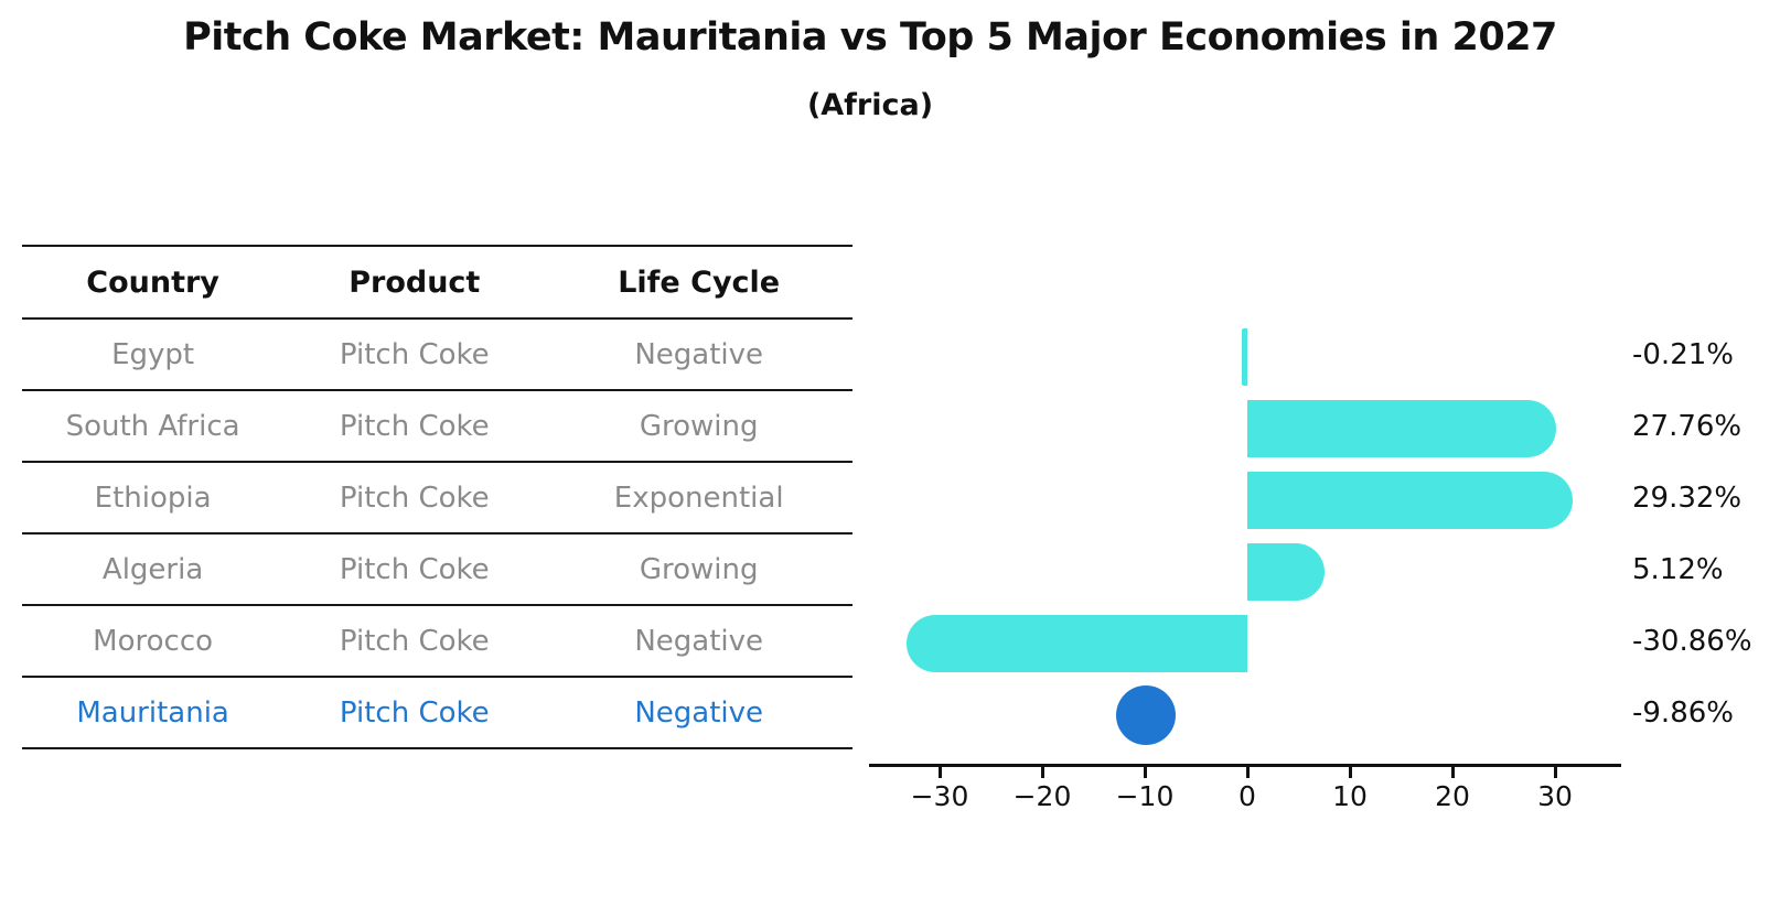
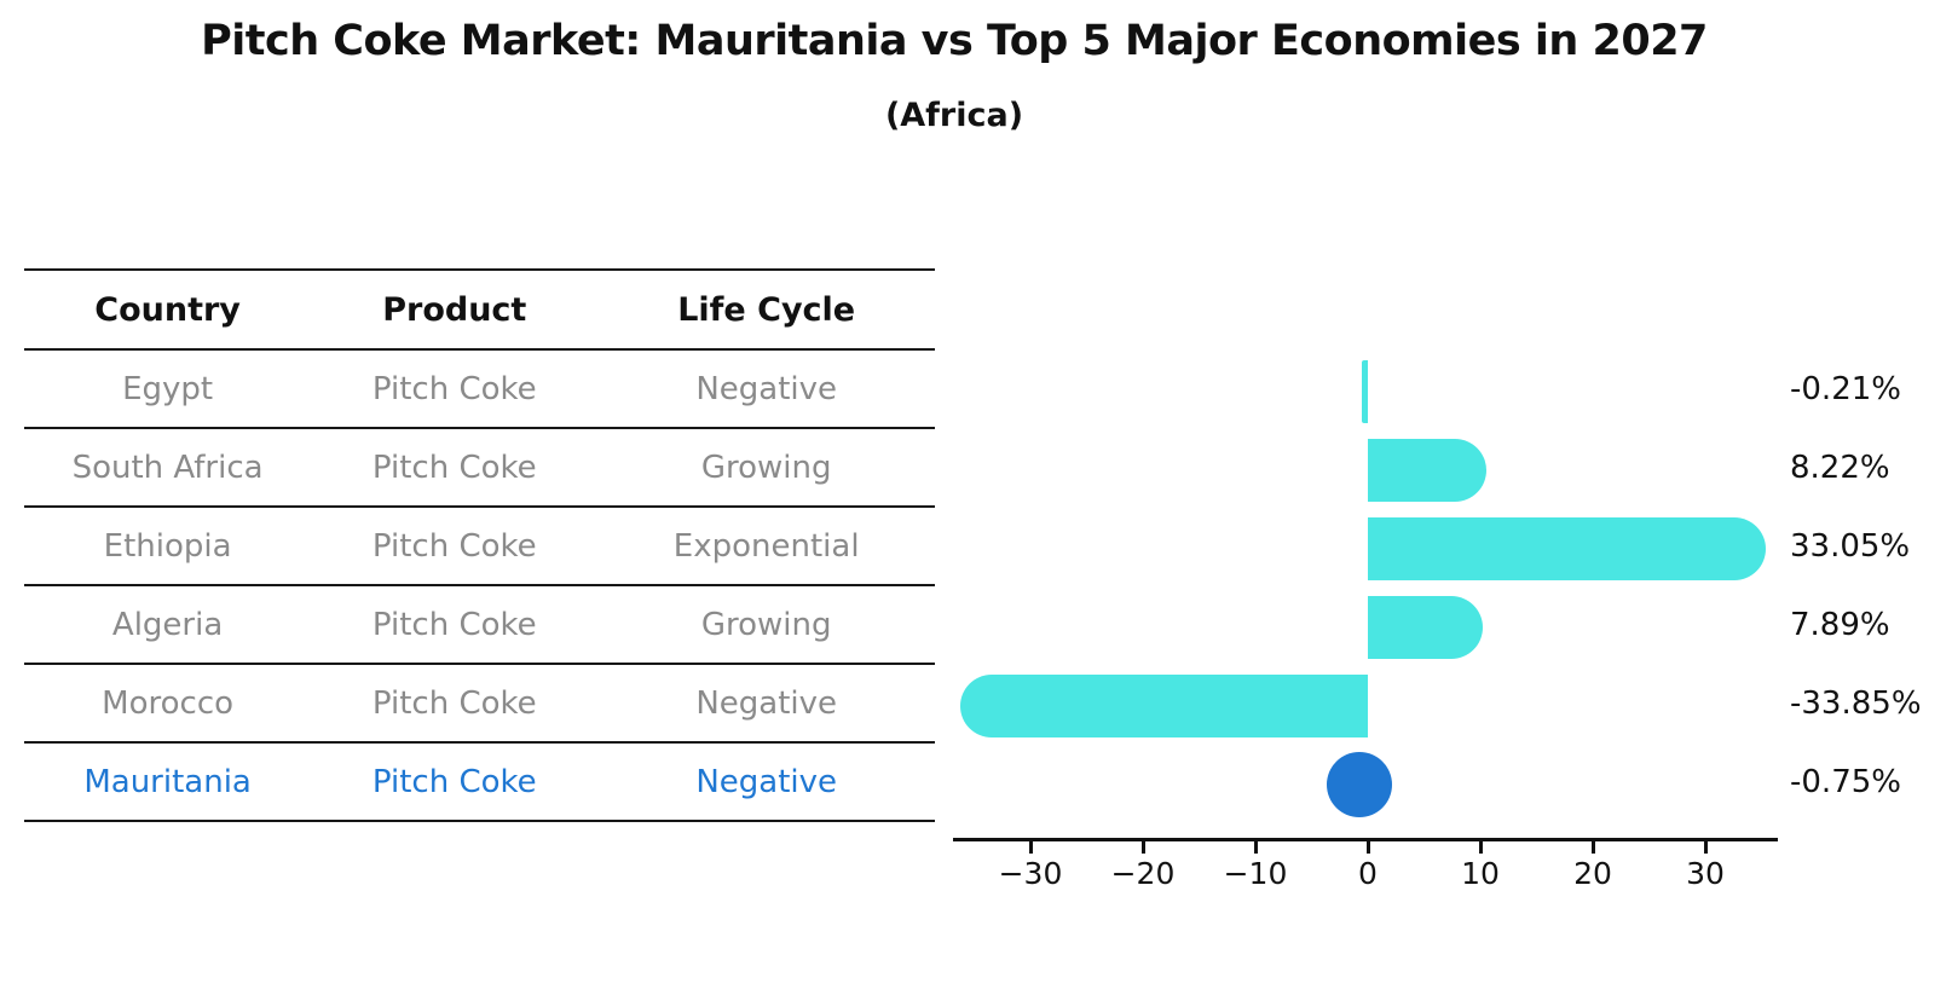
South Africa: 27.76% -> 8.22%
Ethiopia: 29.32% -> 33.05%
Algeria: 5.12% -> 7.89%
Morocco: -30.86% -> -33.85%
Mauritania: -9.86% -> -0.75%
